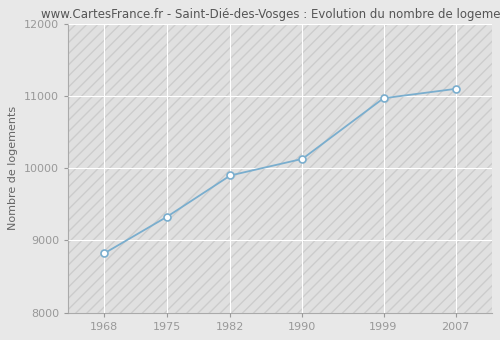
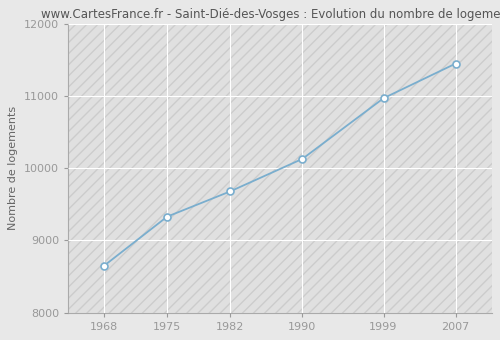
1968: 8820 -> 8650
1982: 9900 -> 9680
2007: 11100 -> 11450
